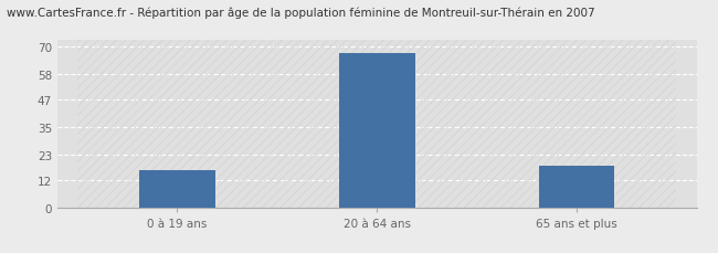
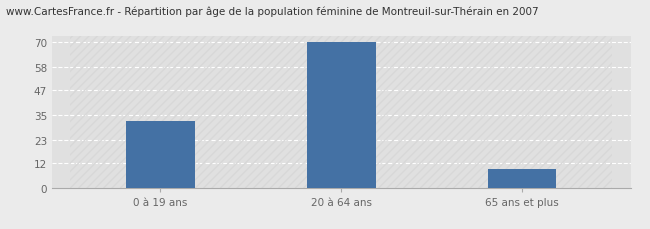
0 à 19 ans: 16 -> 32
20 à 64 ans: 67 -> 70
65 ans et plus: 18 -> 9
